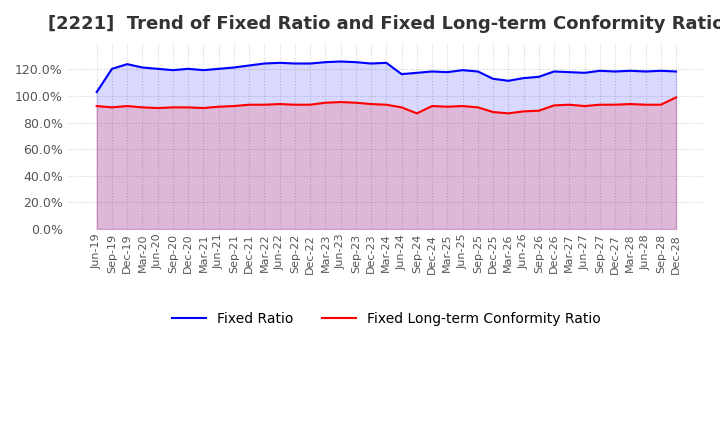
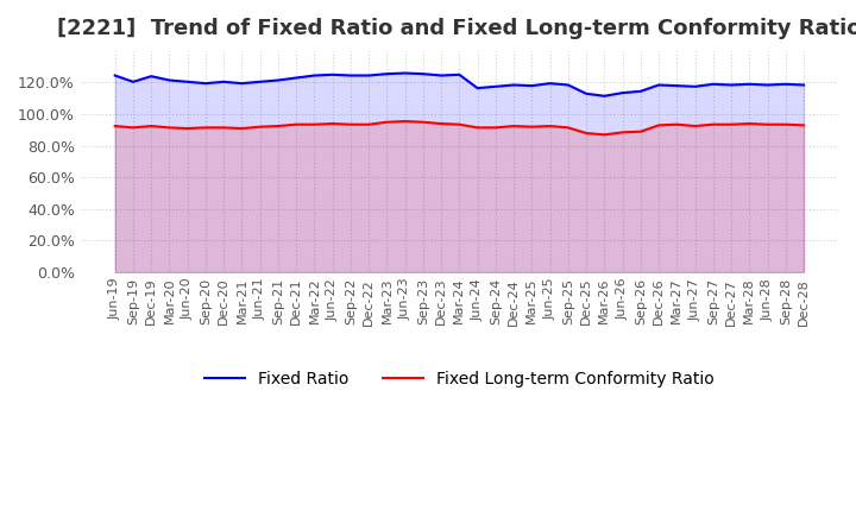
Fixed Ratio/Jun-19: 103% -> 124%
Fixed Long-term Conformity Ratio/Sep-24: 87% -> 92%
Fixed Long-term Conformity Ratio/Dec-28: 99% -> 93%
